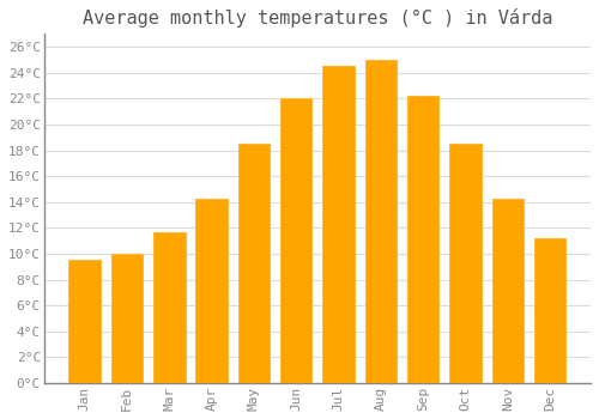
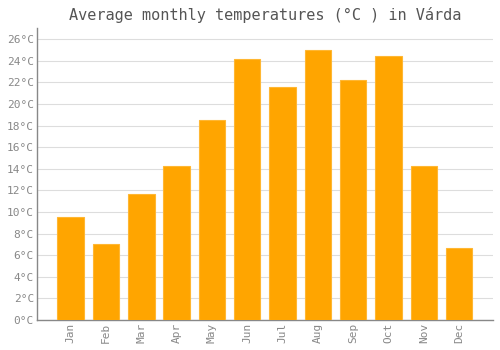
Feb: 10.0°C -> 7.0°C
Jun: 22.0°C -> 24.2°C
Jul: 24.5°C -> 21.6°C
Oct: 18.5°C -> 24.4°C
Dec: 11.2°C -> 6.7°C
